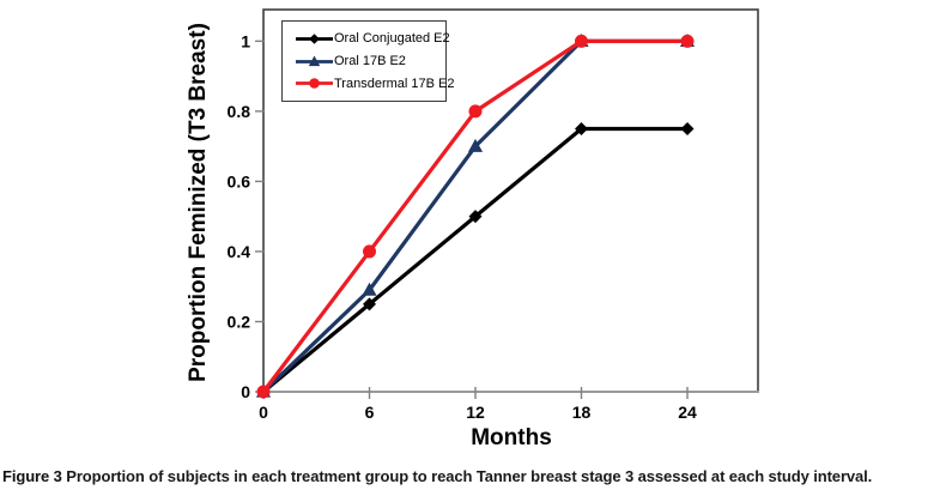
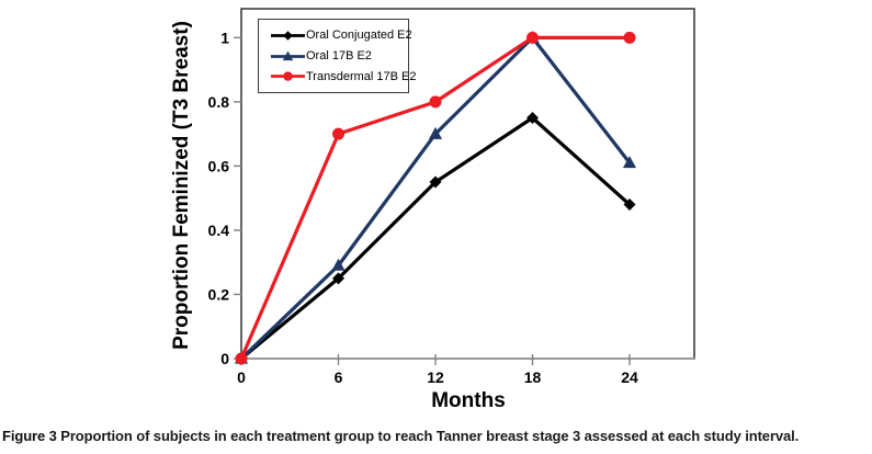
Transdermal 17B E2/6: 0.4 -> 0.7
Oral Conjugated E2/12: 0.50 -> 0.55
Oral Conjugated E2/24: 0.75 -> 0.48
Oral 17B E2/24: 1.00 -> 0.61
